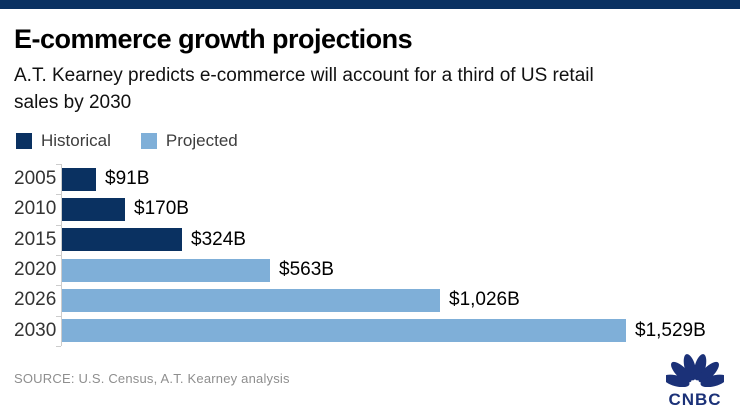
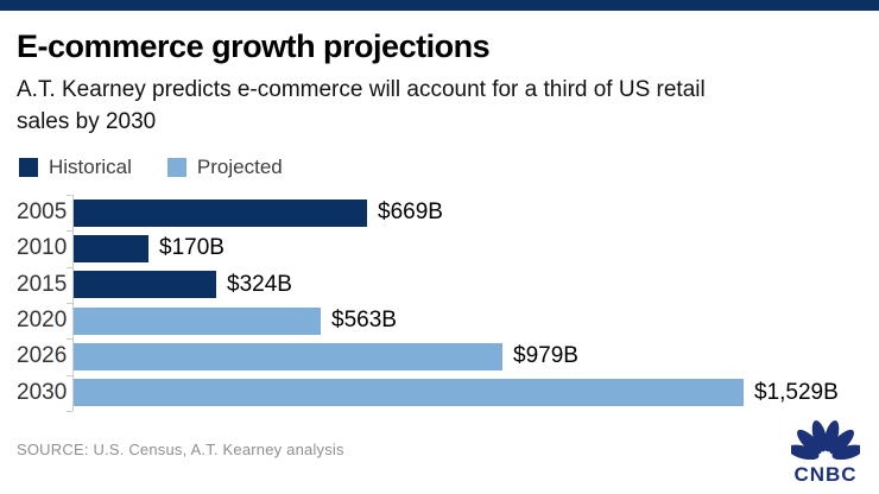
2005: $91B -> $669B
2026: $1,026B -> $979B
